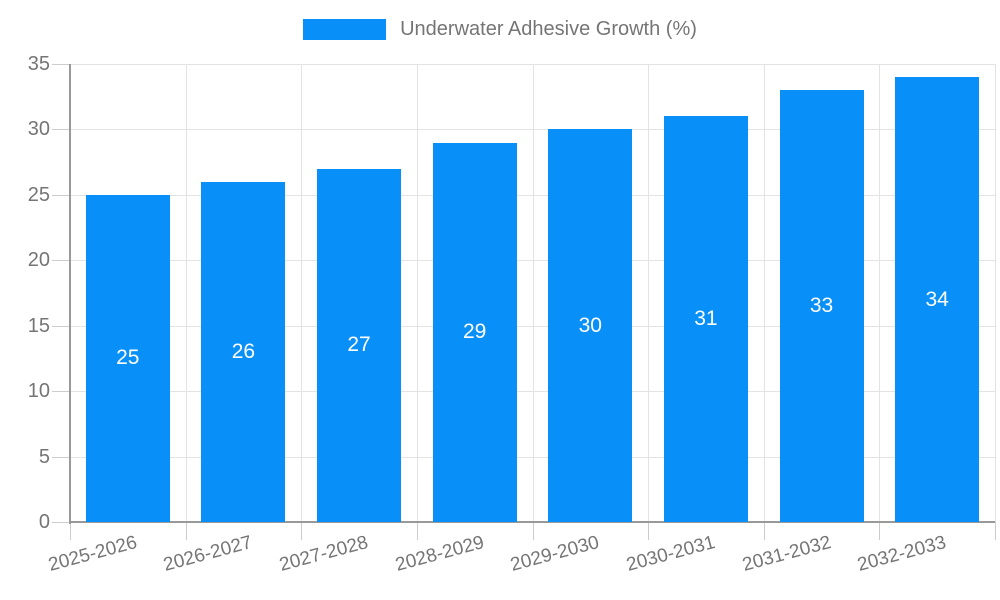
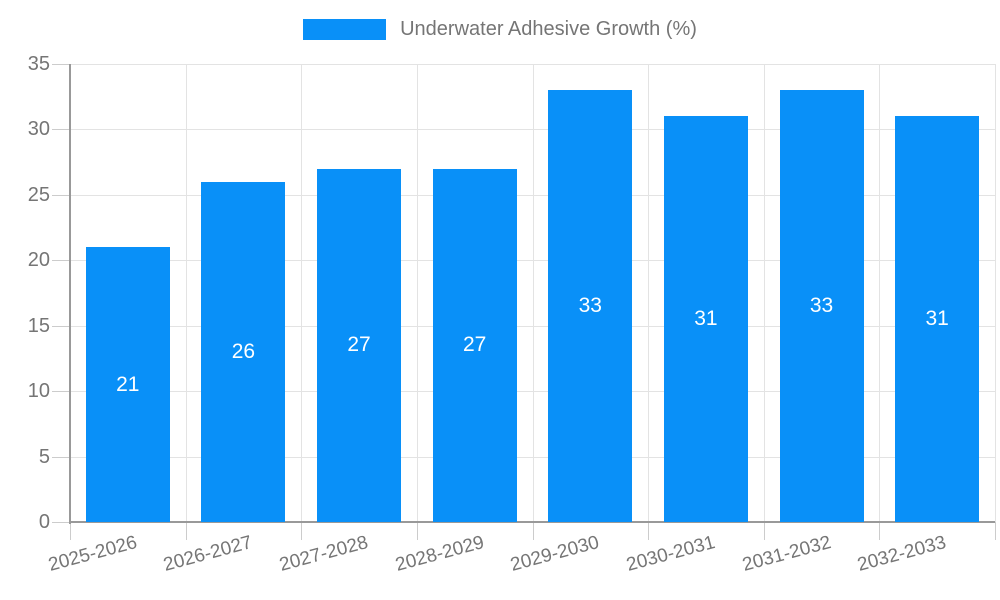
2025-2026: 25 -> 21
2028-2029: 29 -> 27
2029-2030: 30 -> 33
2032-2033: 34 -> 31
